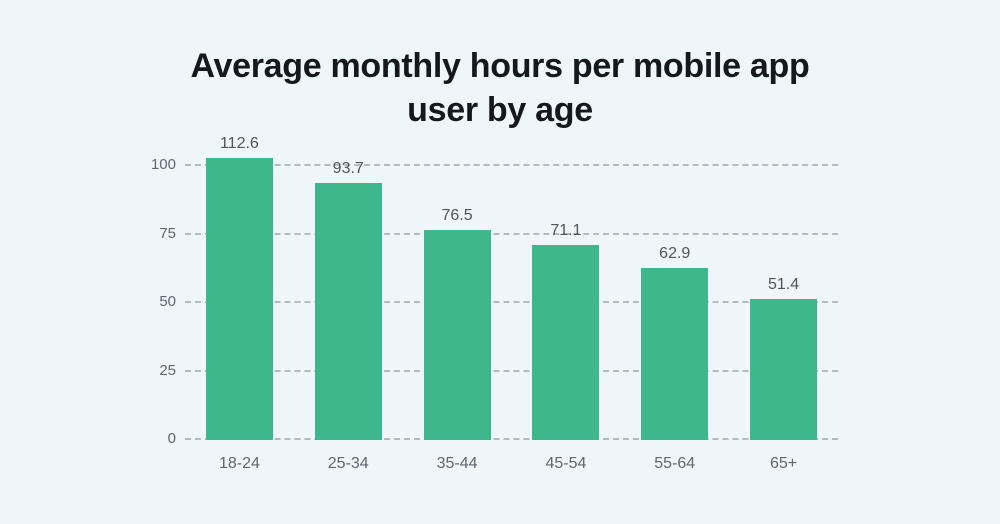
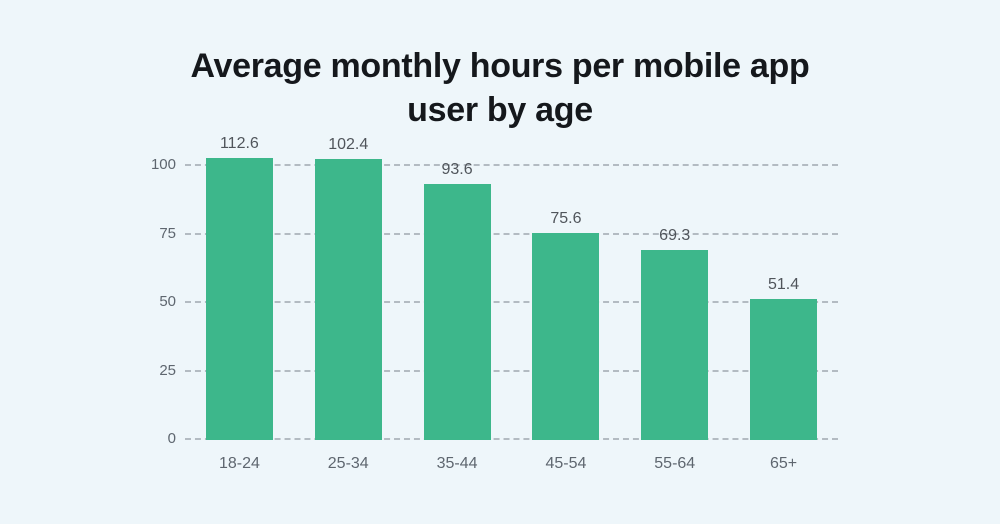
25-34: 93.7 -> 102.4
35-44: 76.5 -> 93.6
45-54: 71.1 -> 75.6
55-64: 62.9 -> 69.3
